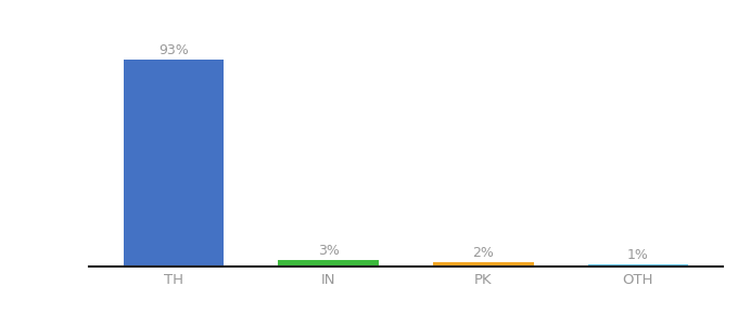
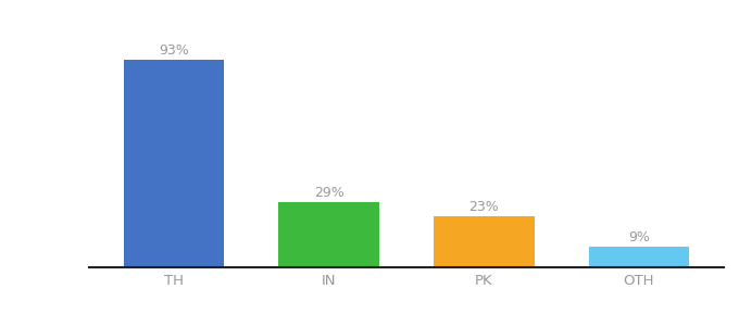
IN: 3% -> 29%
PK: 2% -> 23%
OTH: 1% -> 9%
